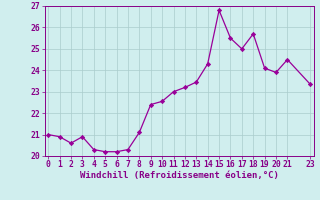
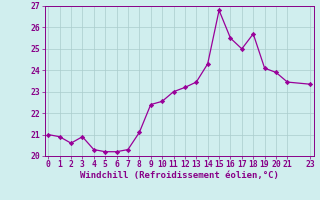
21: 24.50 -> 23.45
